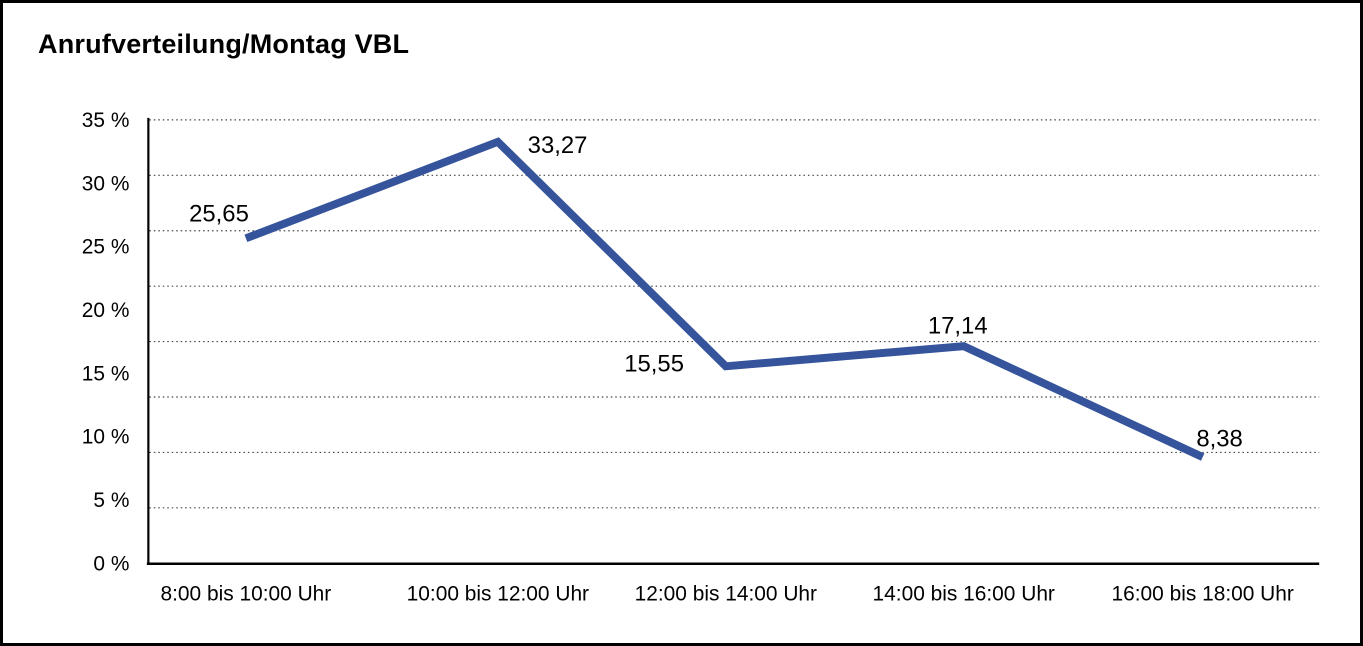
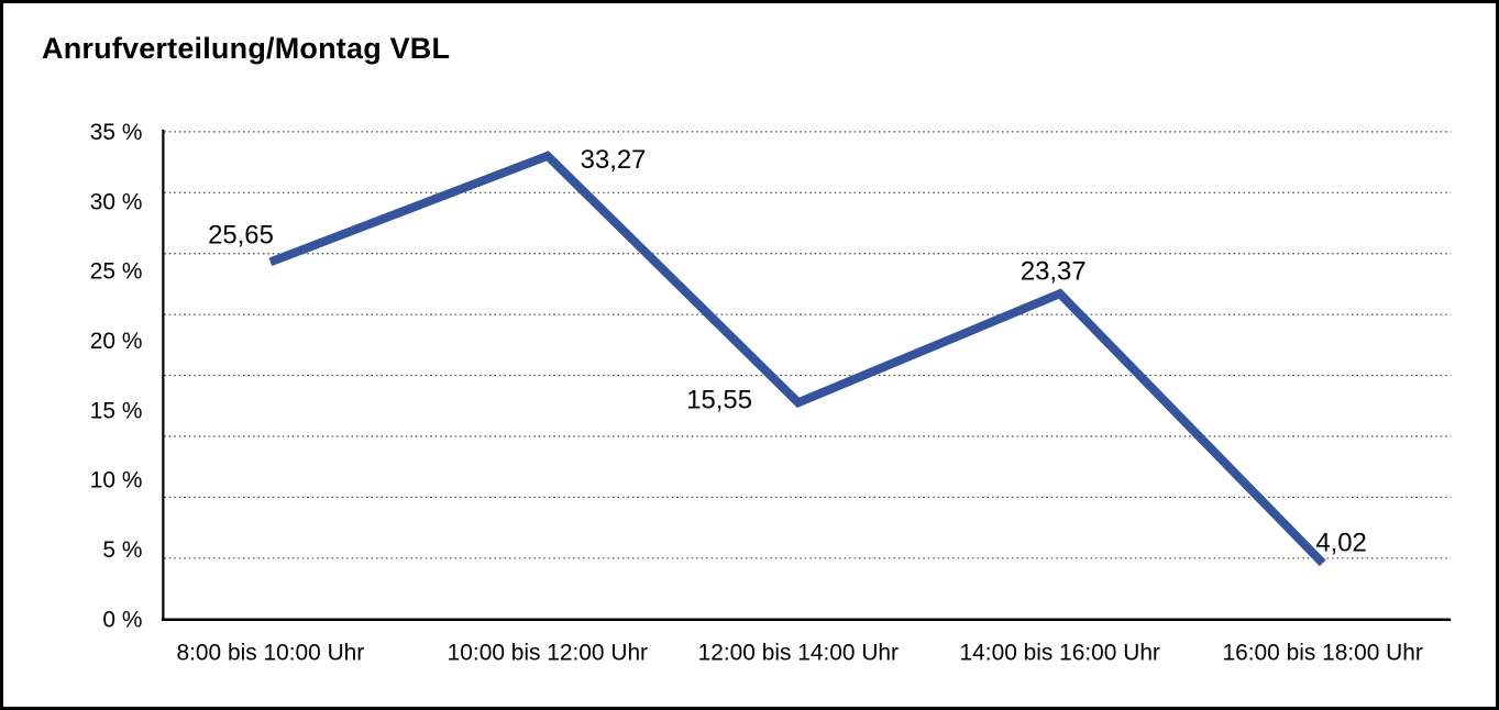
14:00 bis 16:00 Uhr: 17,14 -> 23,37
16:00 bis 18:00 Uhr: 8,38 -> 4,02
